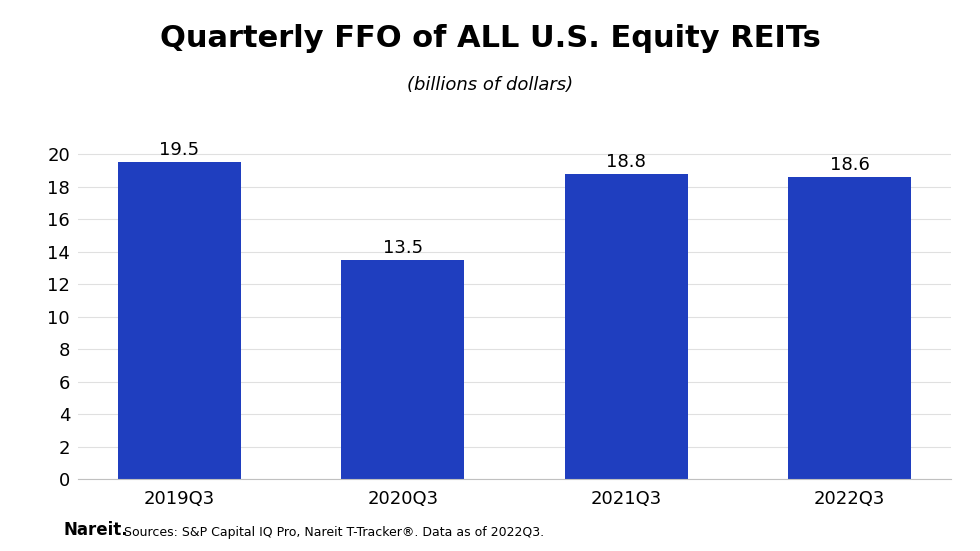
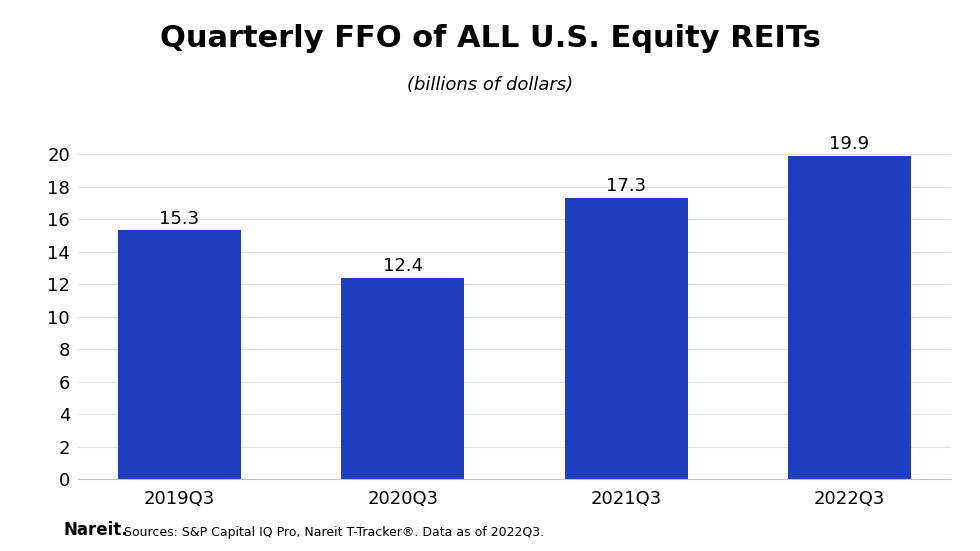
2019Q3: 19.5 -> 15.3
2020Q3: 13.5 -> 12.4
2021Q3: 18.8 -> 17.3
2022Q3: 18.6 -> 19.9
